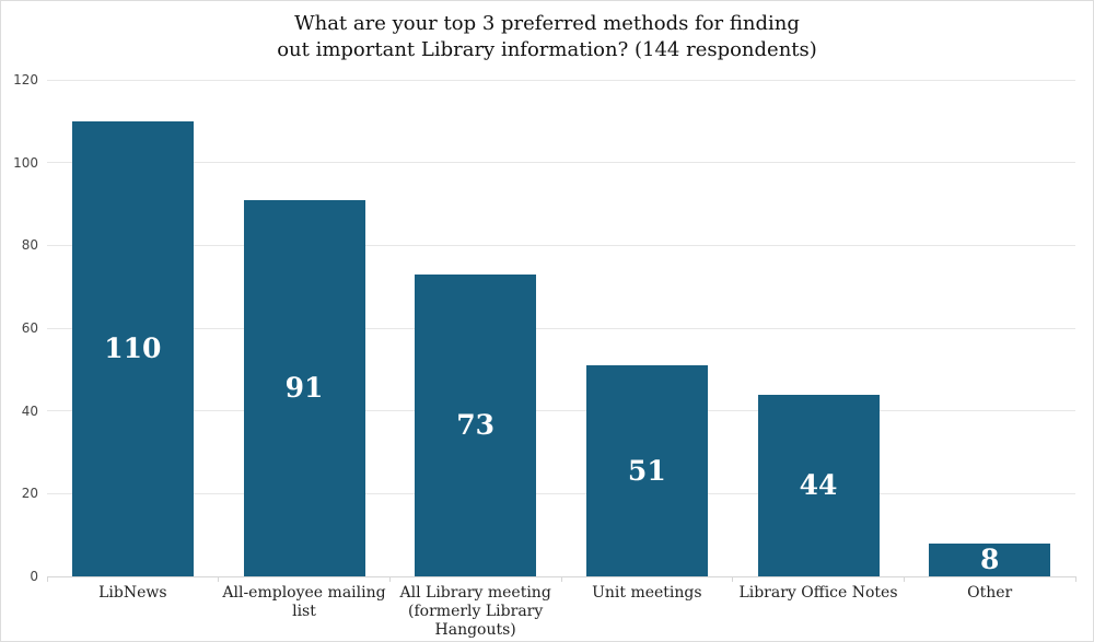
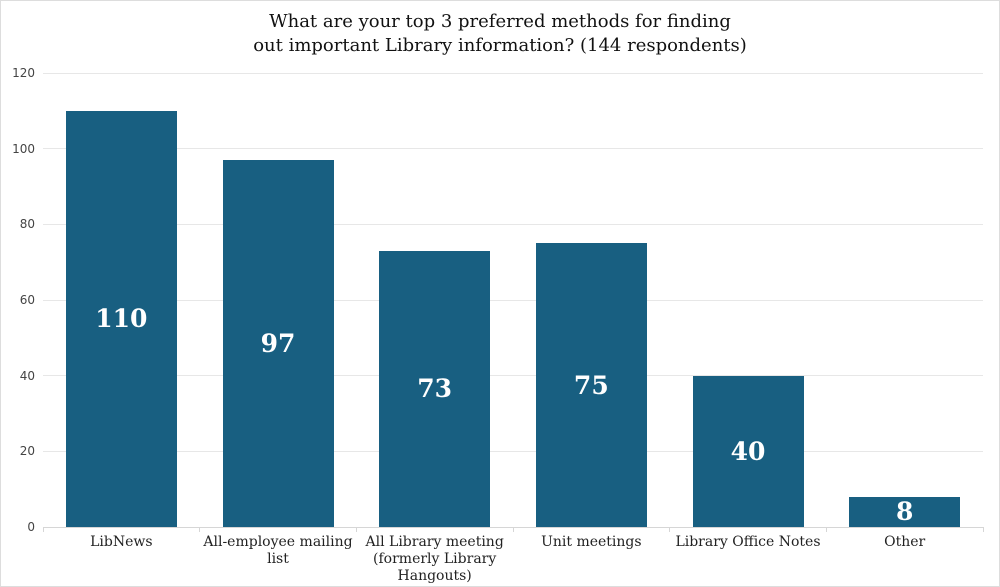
All-employee mailing list: 91 -> 97
Unit meetings: 51 -> 75
Library Office Notes: 44 -> 40
